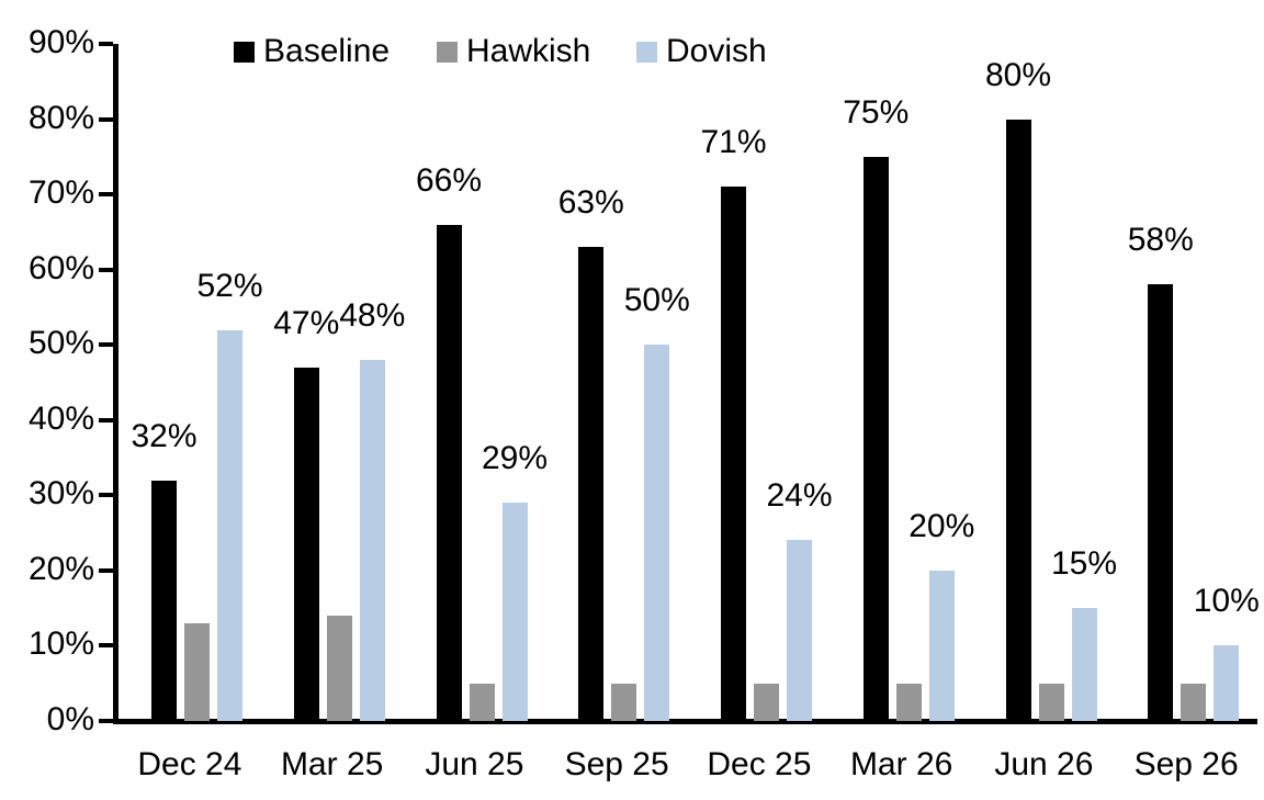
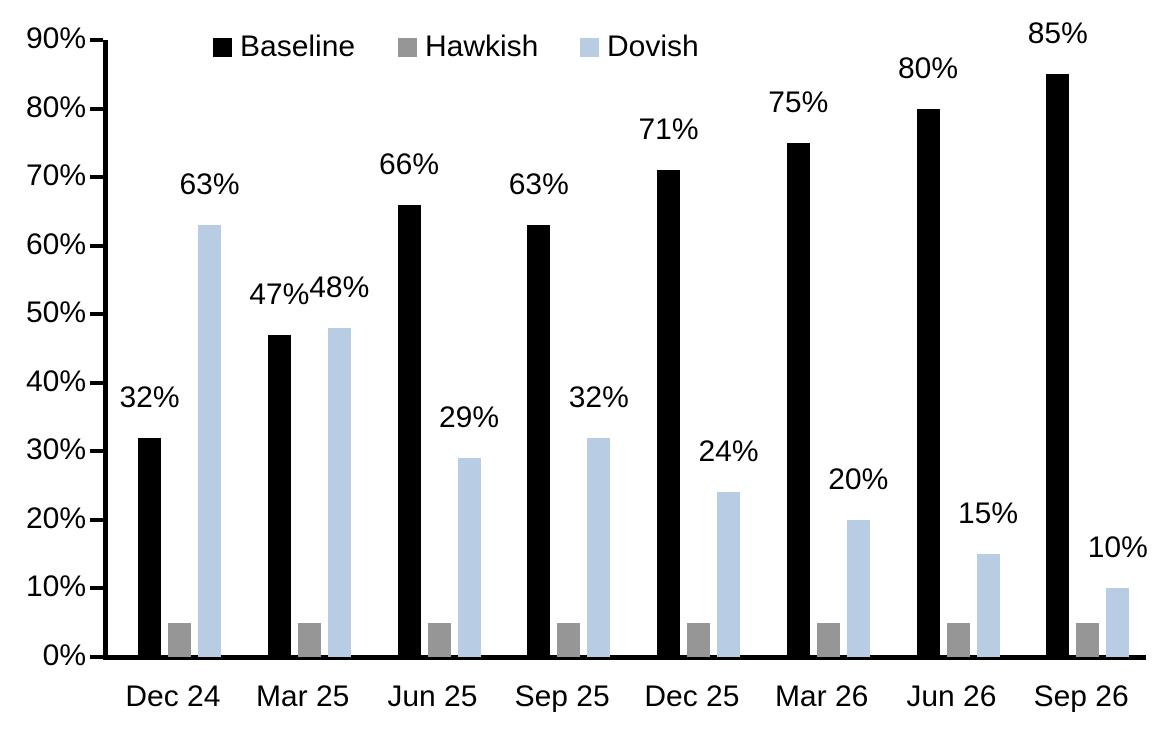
Hawkish/Dec 24: 13% -> 5%
Dovish/Dec 24: 52% -> 63%
Hawkish/Mar 25: 14% -> 5%
Dovish/Sep 25: 50% -> 32%
Baseline/Sep 26: 58% -> 85%
